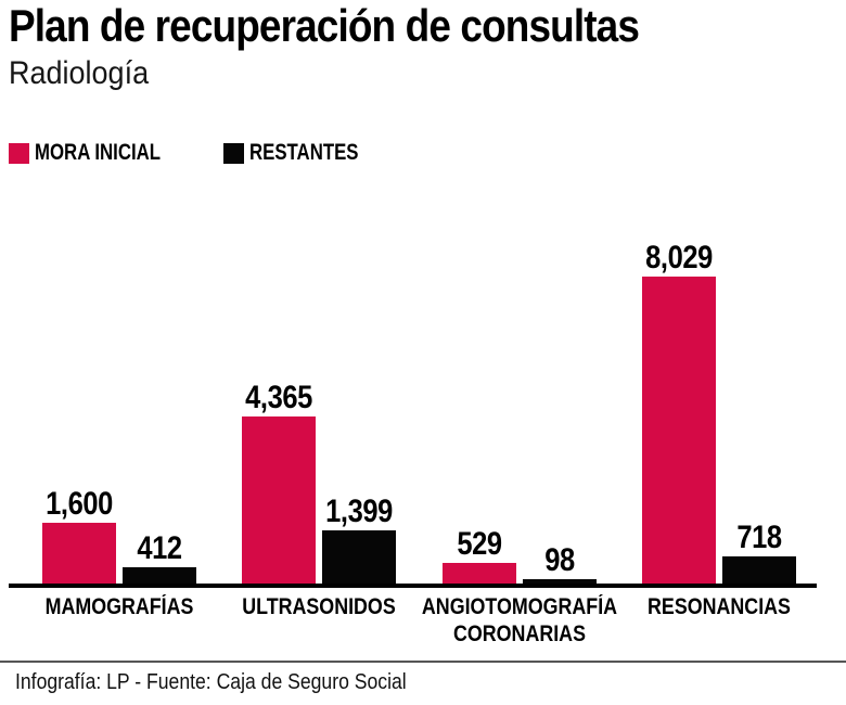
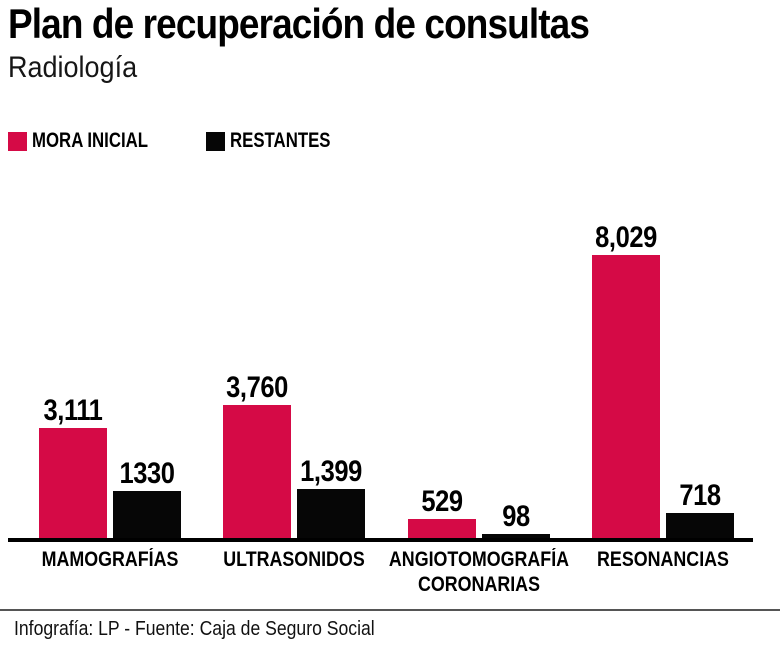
MORA INICIAL/MAMOGRAFÍAS: 1,600 -> 3,111
RESTANTES/MAMOGRAFÍAS: 412 -> 1330
MORA INICIAL/ULTRASONIDOS: 4,365 -> 3,760
